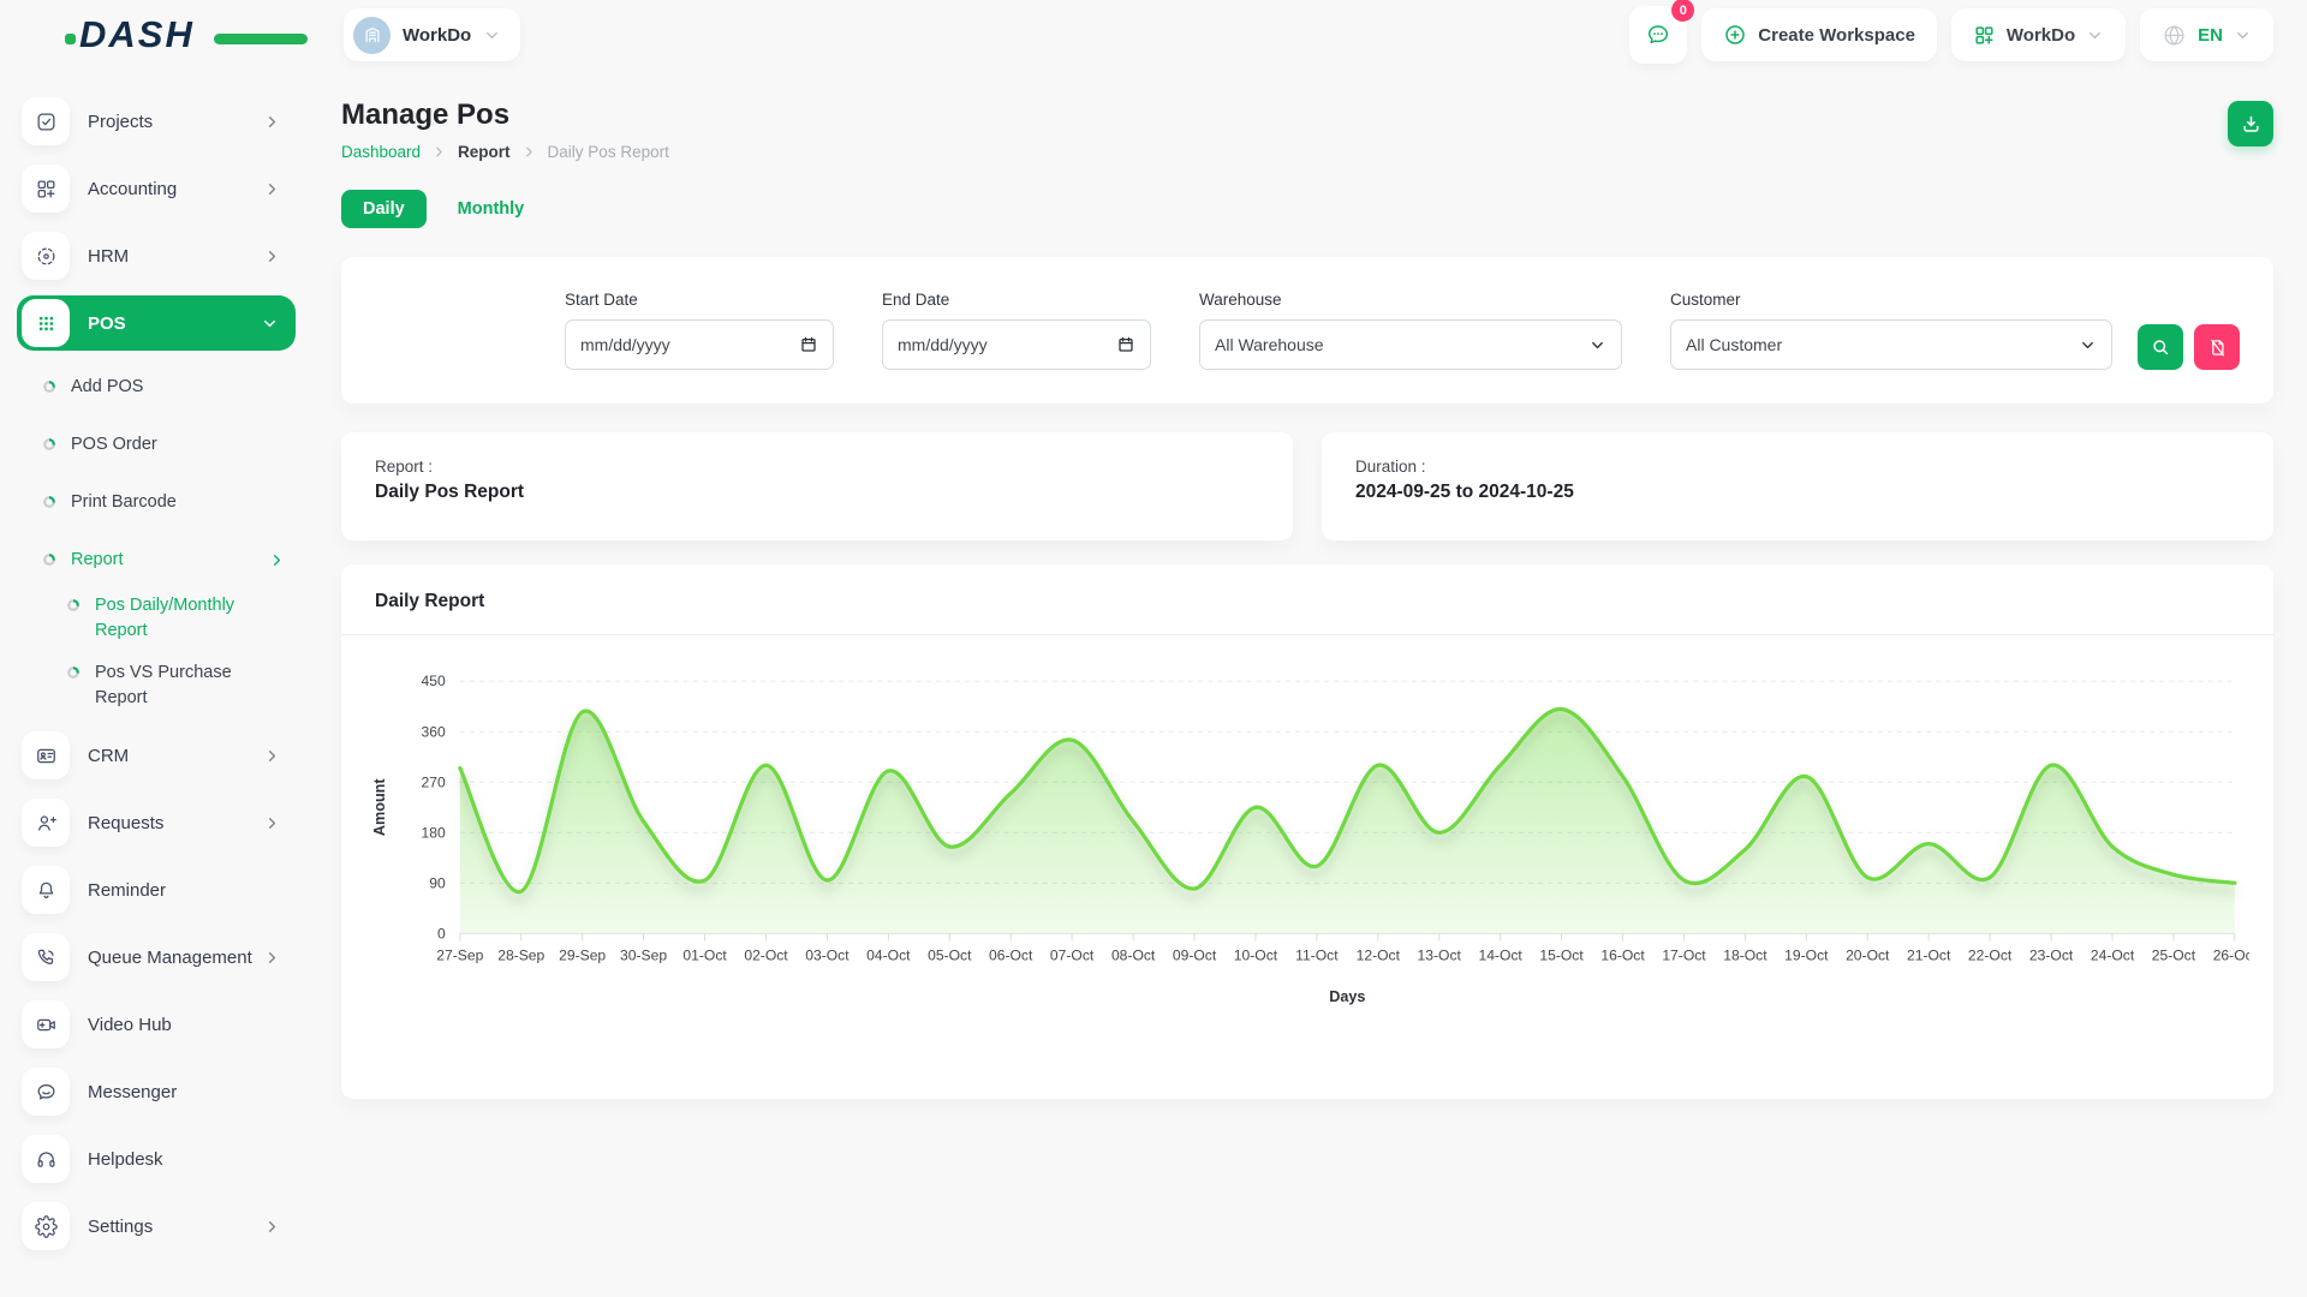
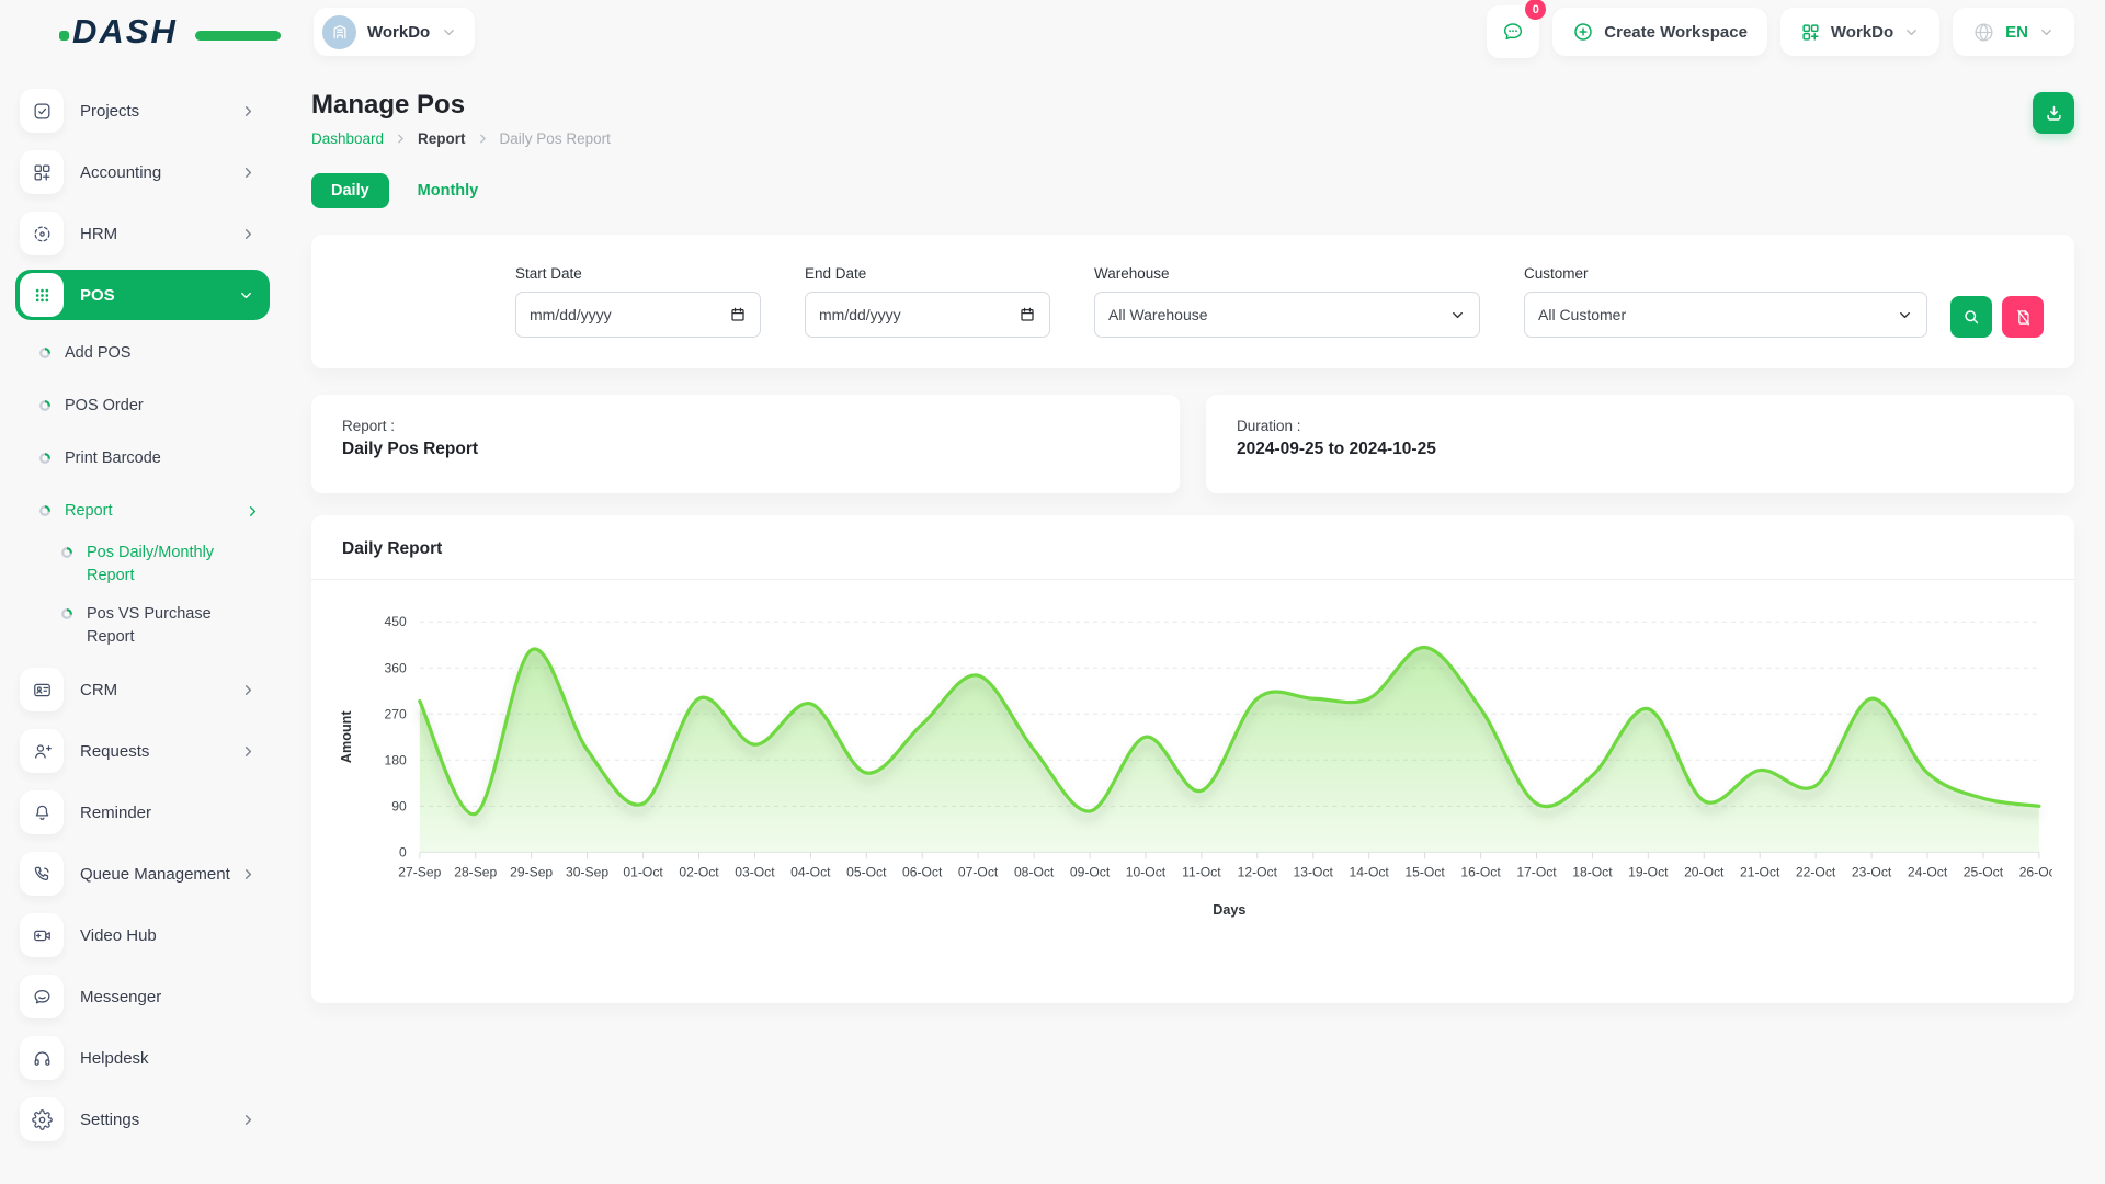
03-Oct: 100 -> 210
13-Oct: 180 -> 300
22-Oct: 100 -> 130
